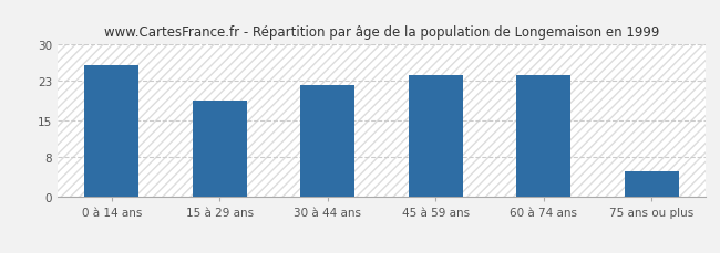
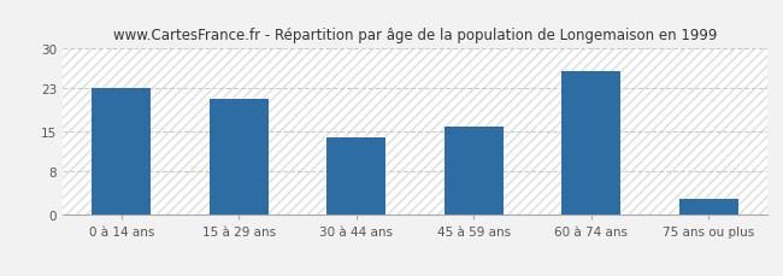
0 à 14 ans: 26 -> 23
15 à 29 ans: 19 -> 21
30 à 44 ans: 22 -> 14
45 à 59 ans: 24 -> 16
60 à 74 ans: 24 -> 26
75 ans ou plus: 5 -> 3
